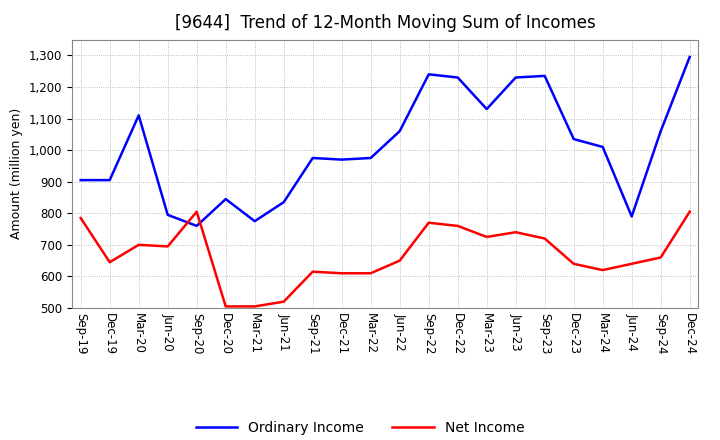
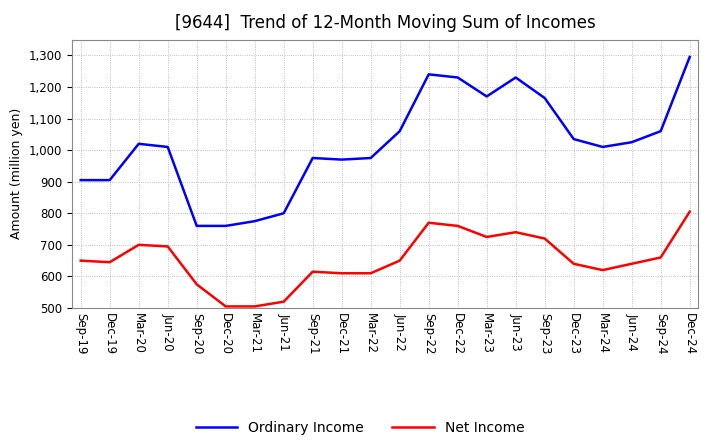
Net Income/Sep-19: 785 -> 650
Ordinary Income/Mar-20: 1,110 -> 1,020
Ordinary Income/Jun-20: 795 -> 1,010
Net Income/Sep-20: 805 -> 575
Ordinary Income/Dec-20: 845 -> 760
Ordinary Income/Jun-21: 835 -> 800
Ordinary Income/Mar-23: 1,130 -> 1,170
Ordinary Income/Sep-23: 1,235 -> 1,165
Ordinary Income/Jun-24: 790 -> 1,025
